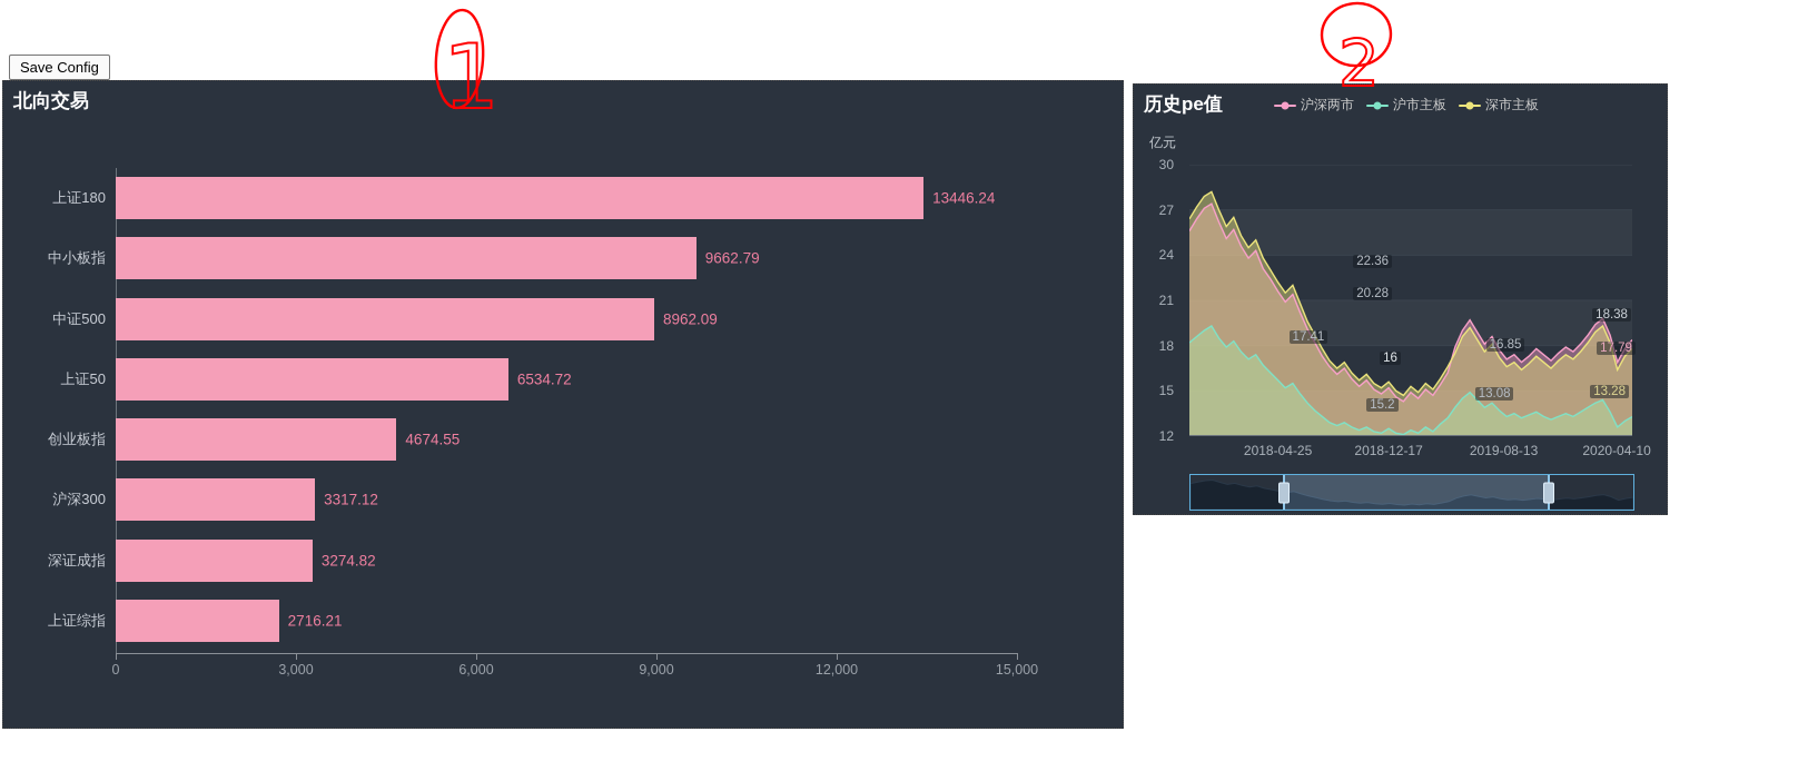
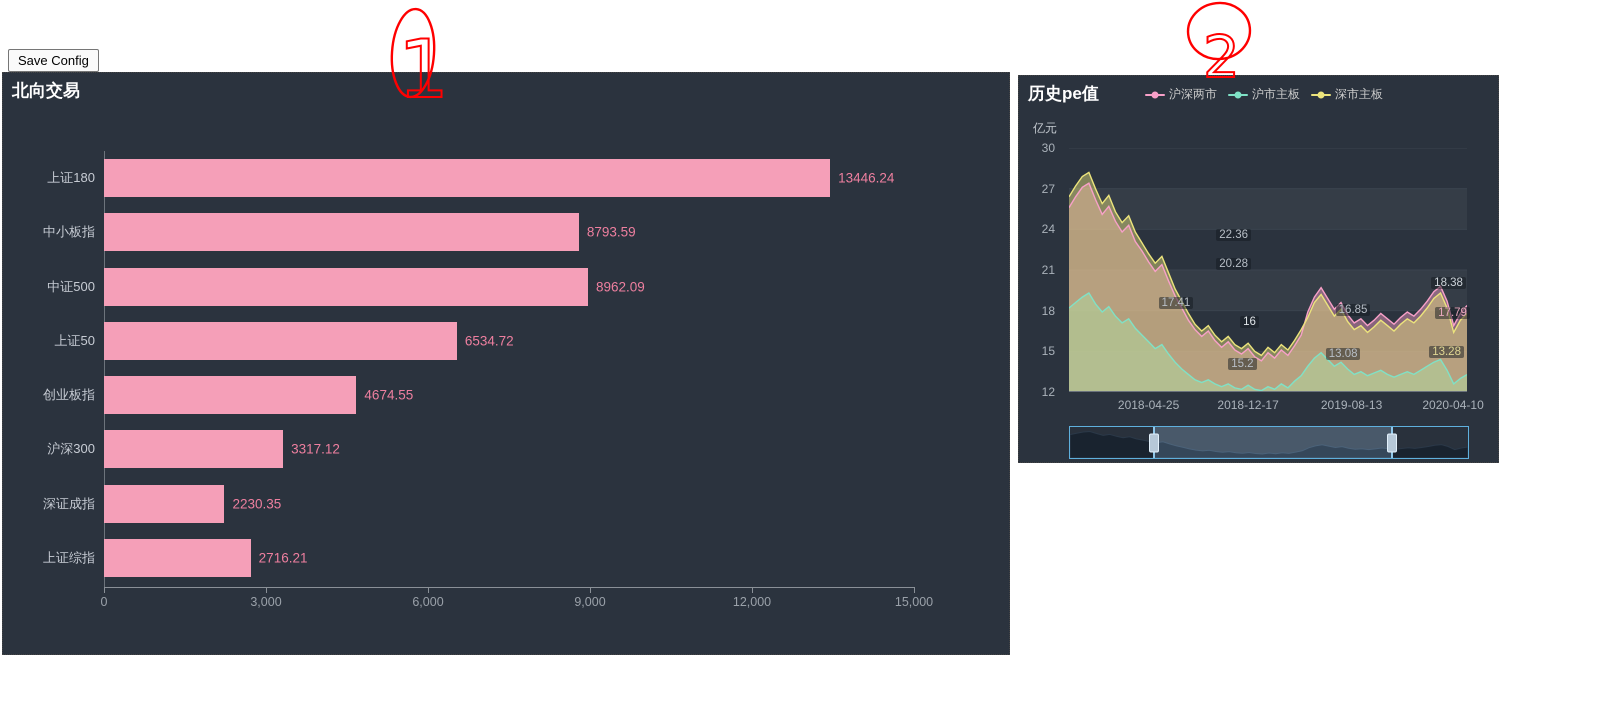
北向交易/中小板指: 9662.79 -> 8793.59
北向交易/深证成指: 3274.82 -> 2230.35
